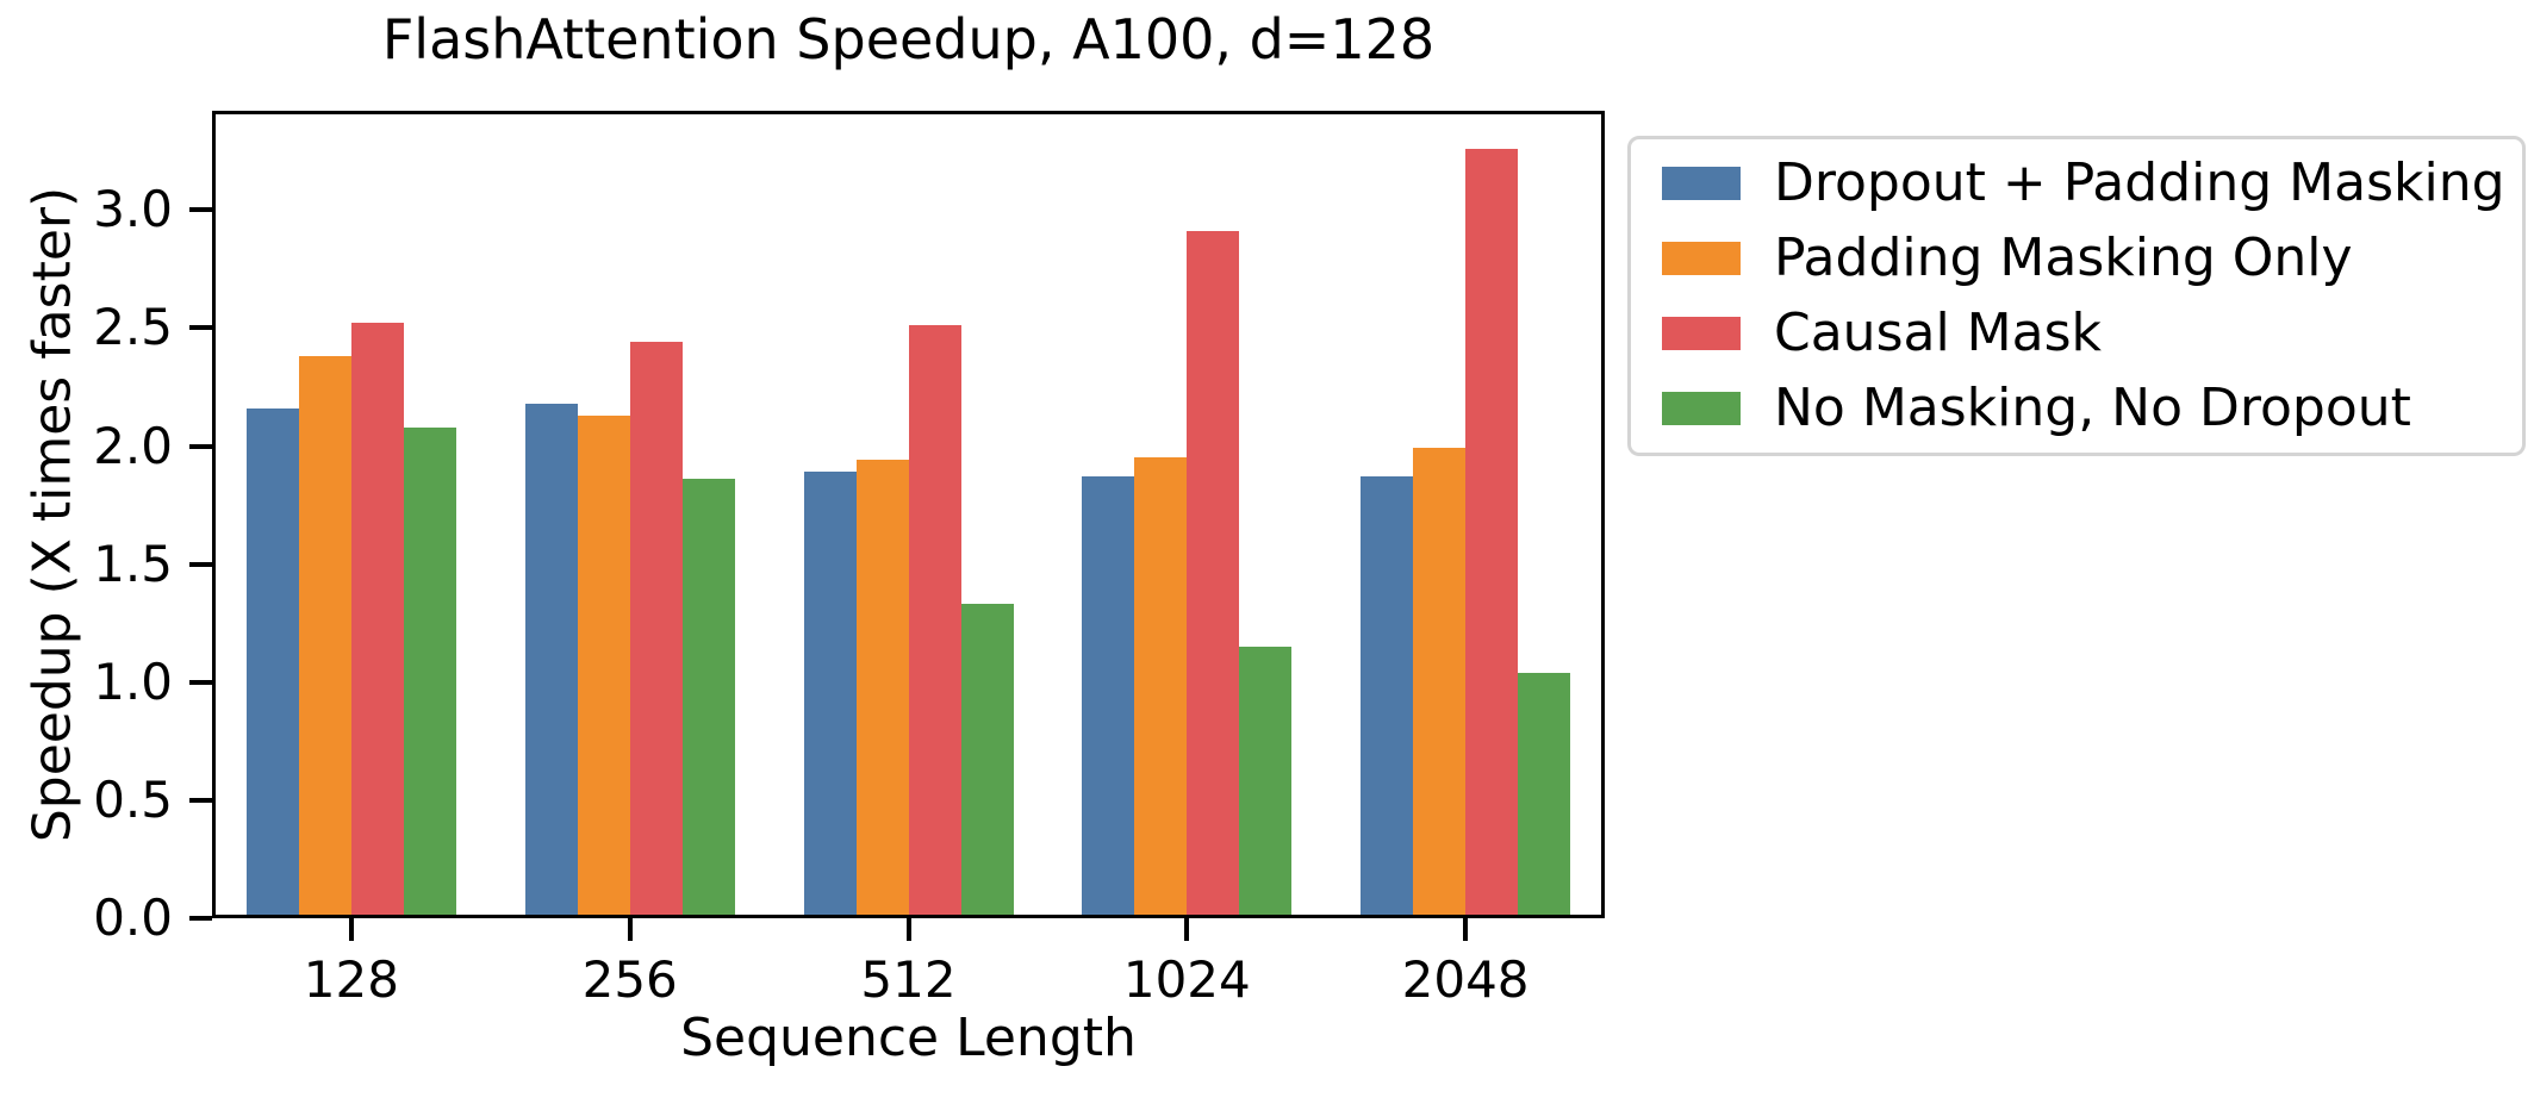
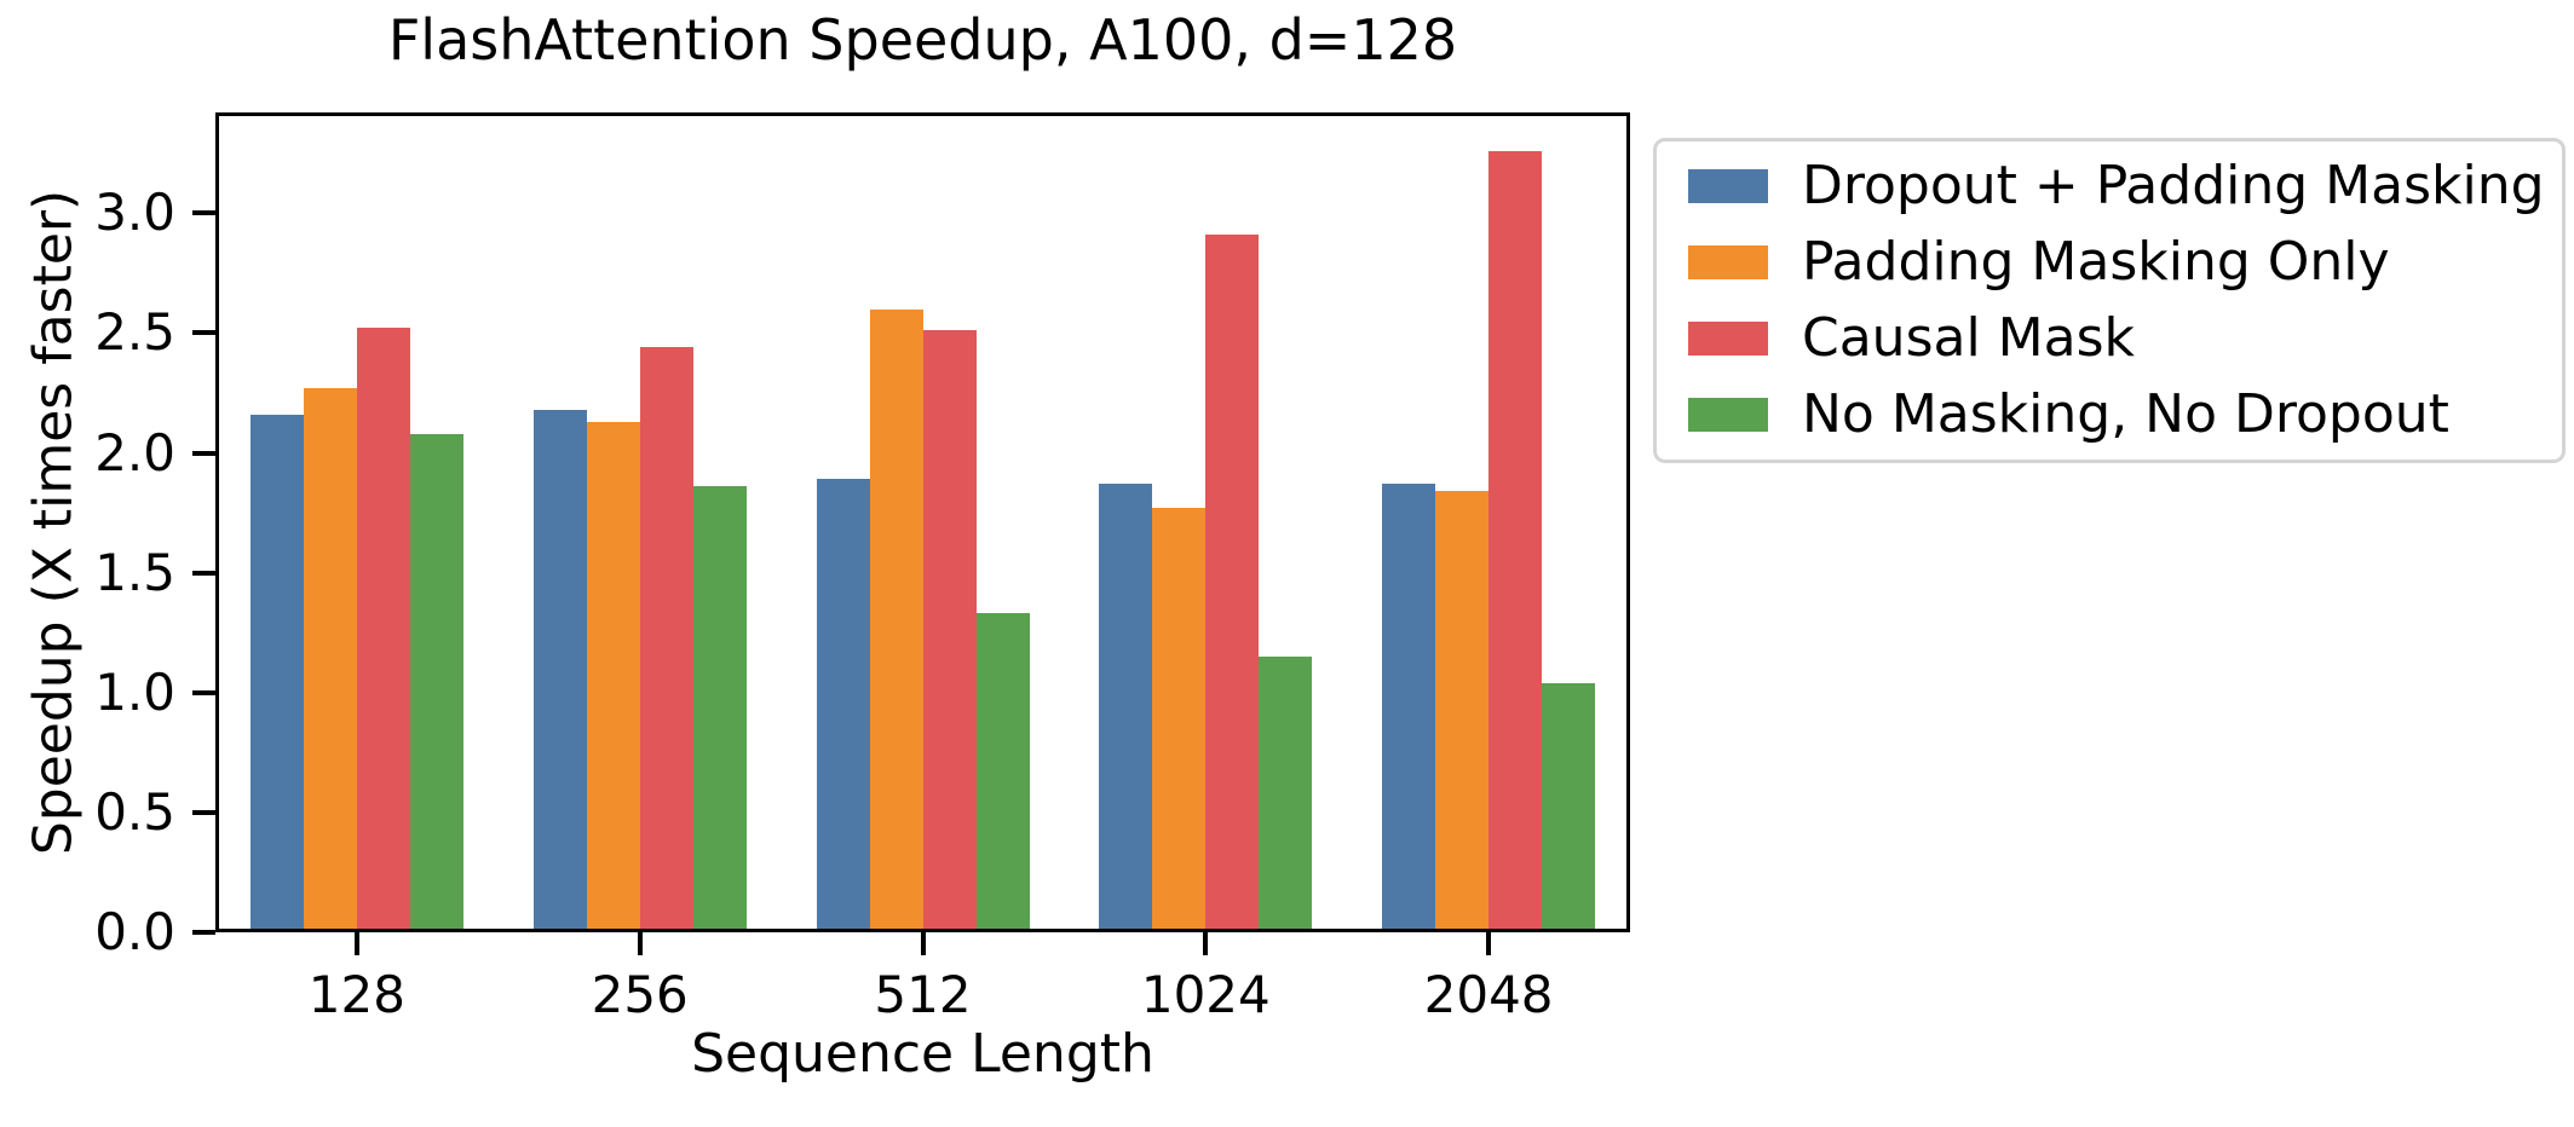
Padding Masking Only/128: 2.38 -> 2.27
Padding Masking Only/512: 1.94 -> 2.60
Padding Masking Only/1024: 1.95 -> 1.77
Padding Masking Only/2048: 1.99 -> 1.84
